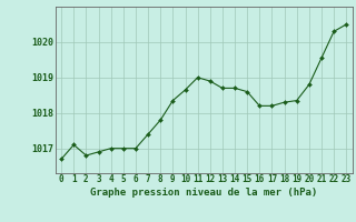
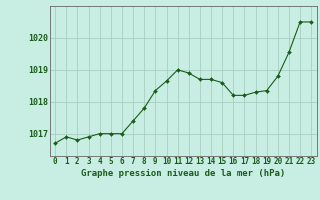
1: 1017.10 -> 1016.90
22: 1020.30 -> 1020.50
